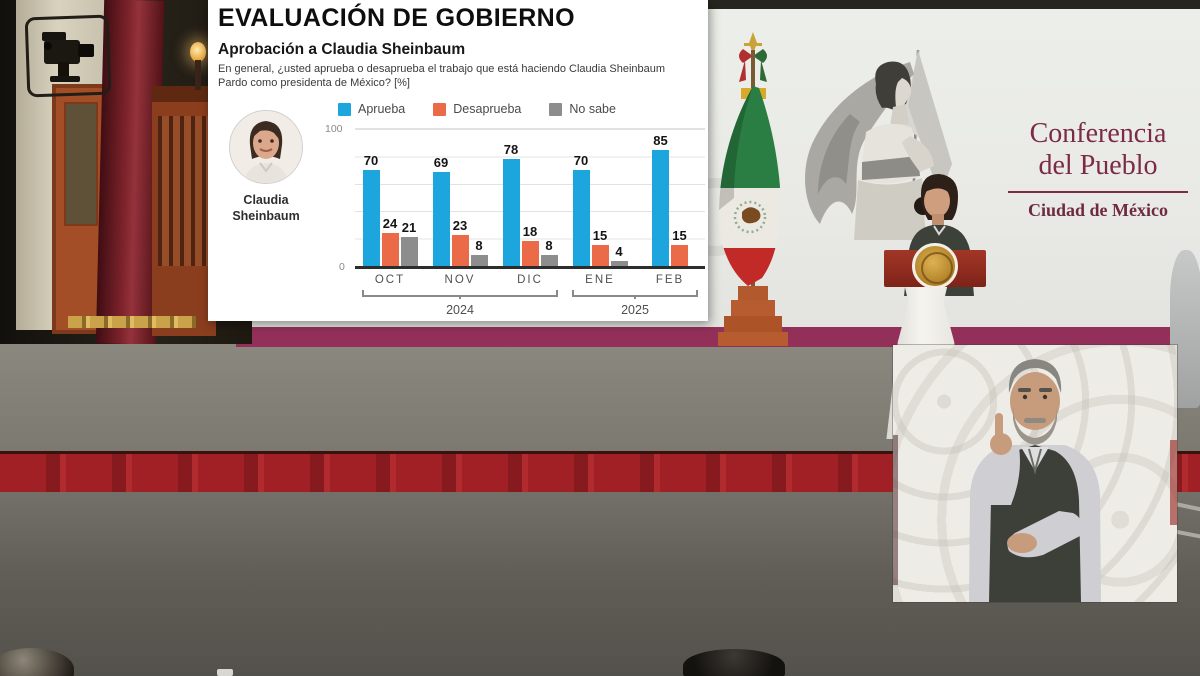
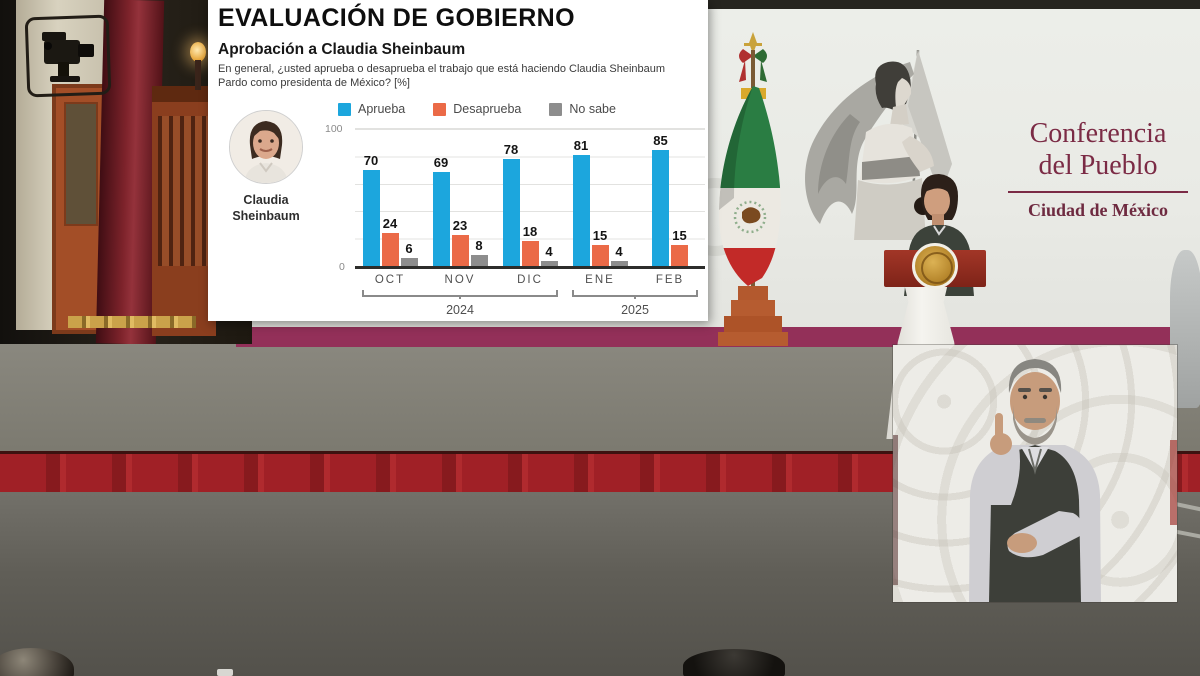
No sabe/OCT: 21 -> 6
No sabe/DIC: 8 -> 4
Aprueba/ENE: 70 -> 81
